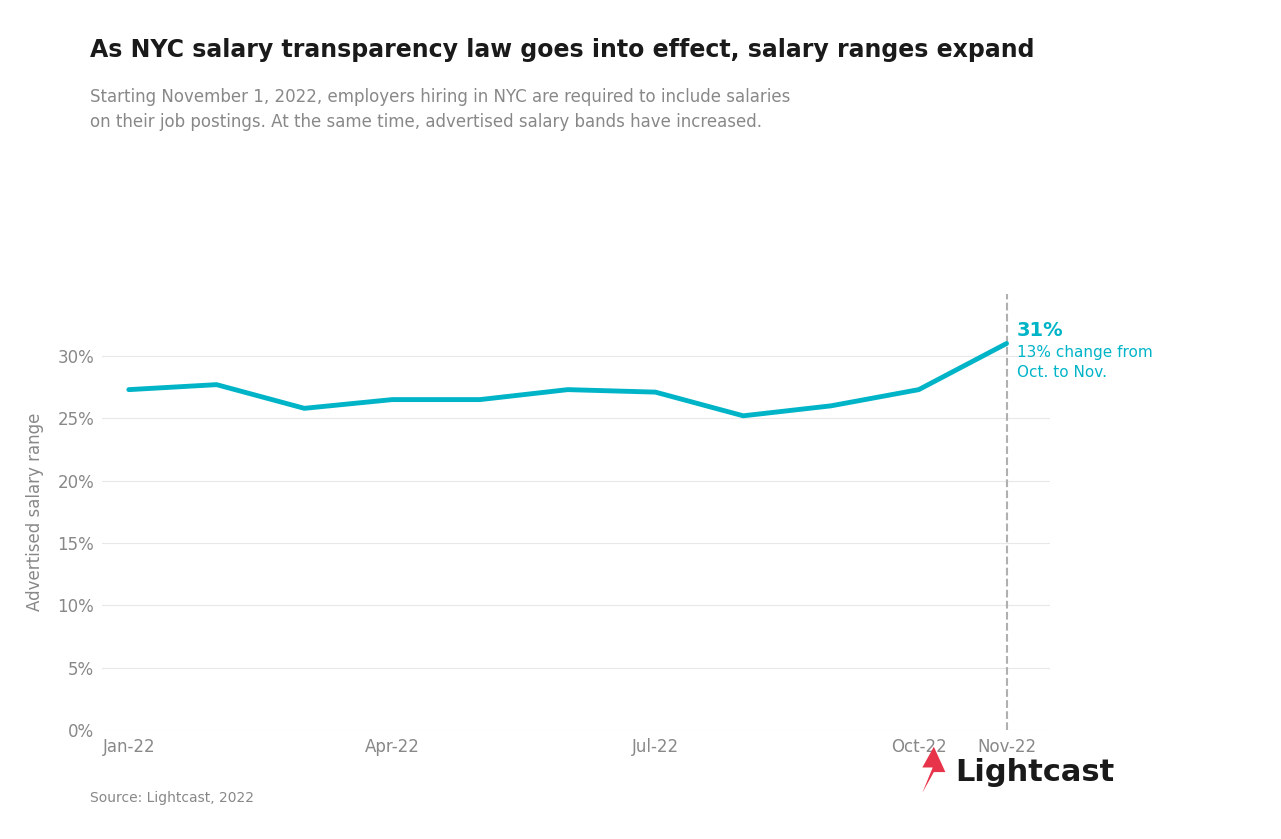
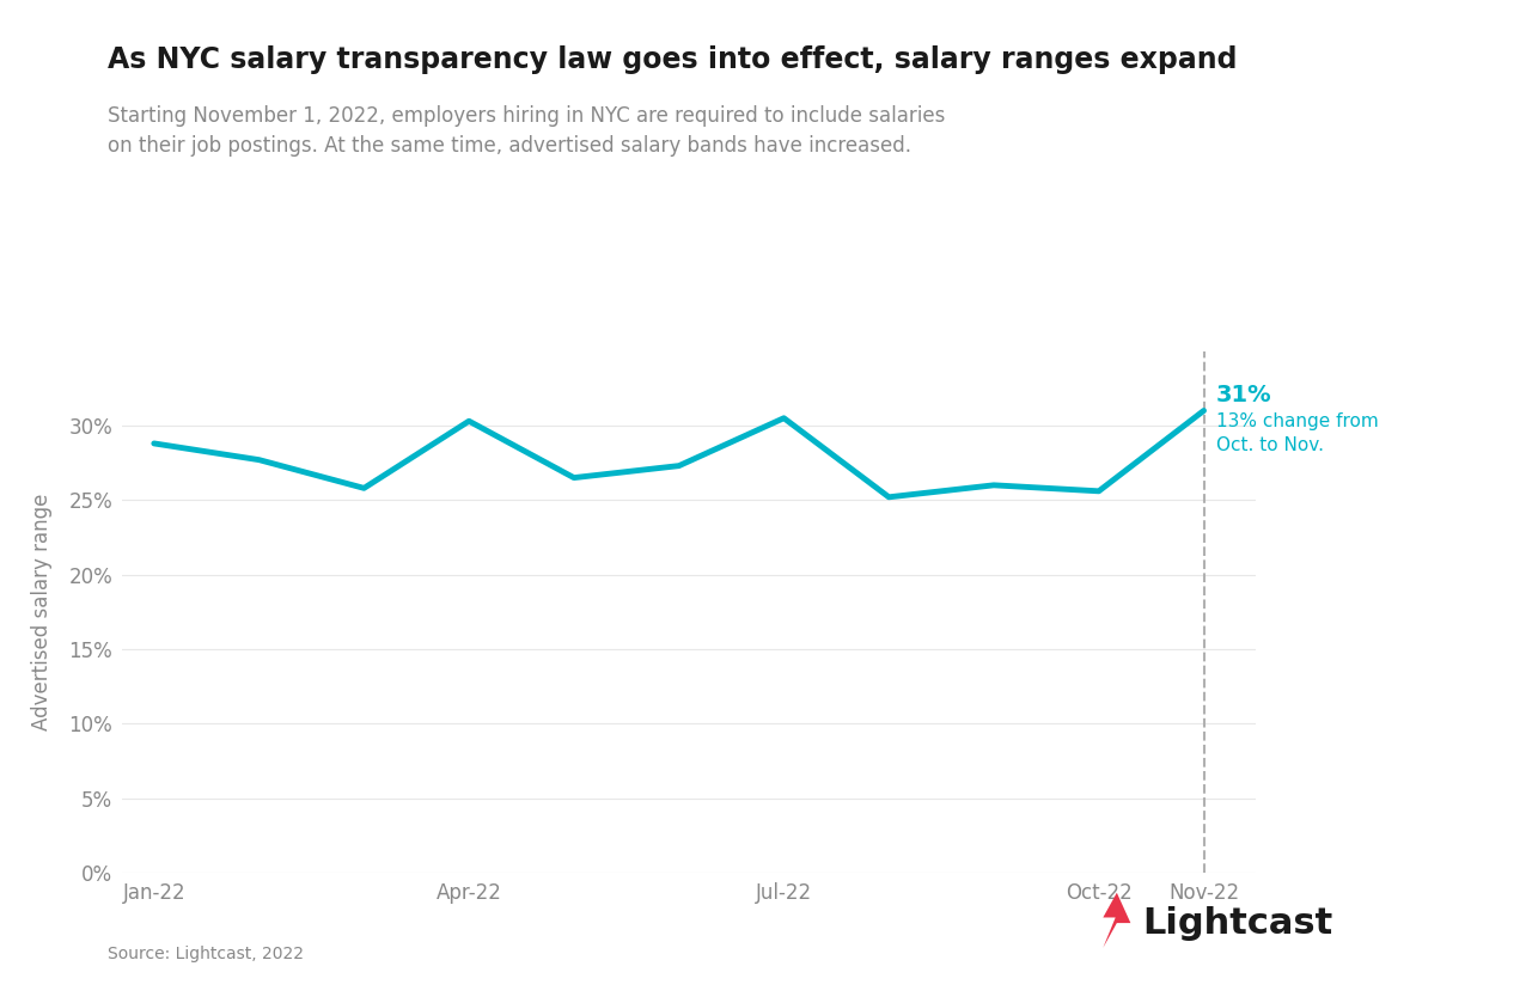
Jan-22: 27.3% -> 28.8%
Apr-22: 26.5% -> 30.3%
Jul-22: 27.1% -> 30.5%
Oct-22: 27.3% -> 25.6%
